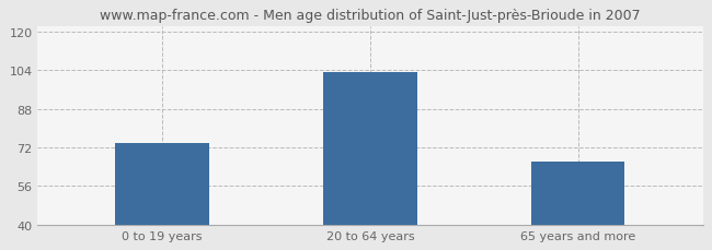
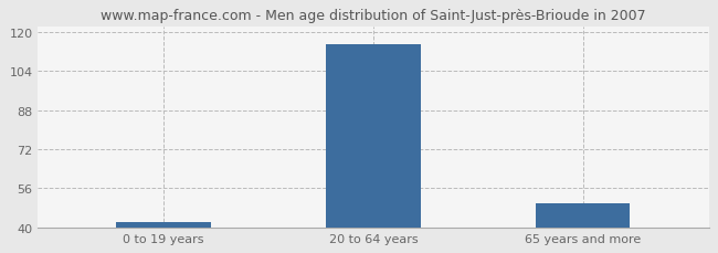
0 to 19 years: 74 -> 42
20 to 64 years: 103 -> 115
65 years and more: 66 -> 50
